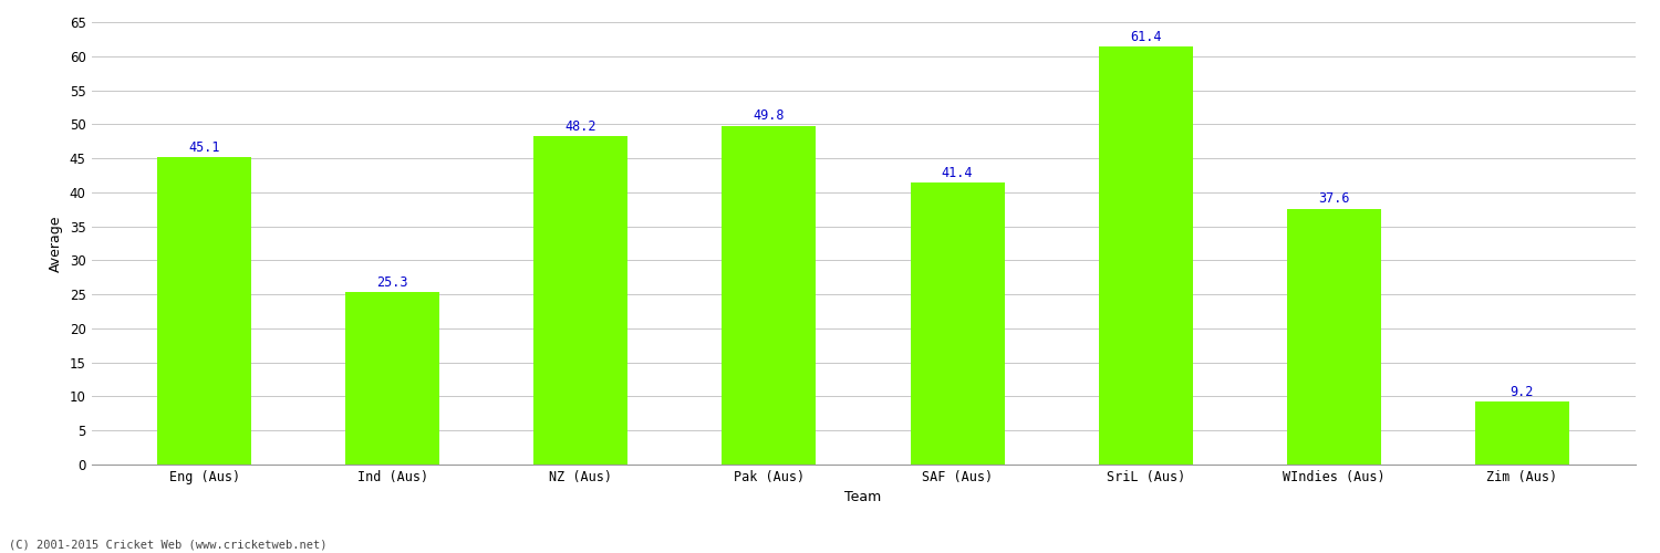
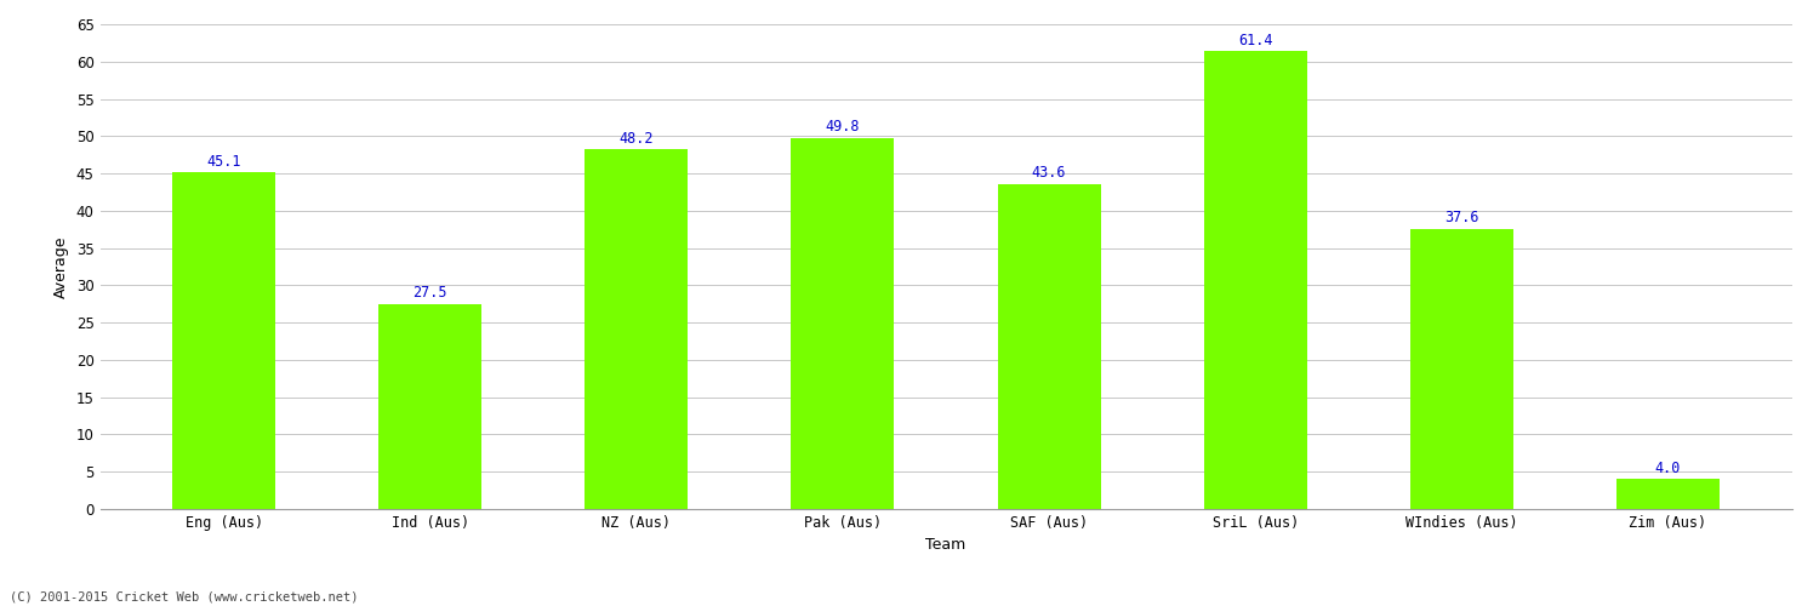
Ind (Aus): 25.3 -> 27.5
SAF (Aus): 41.4 -> 43.6
Zim (Aus): 9.2 -> 4.0
